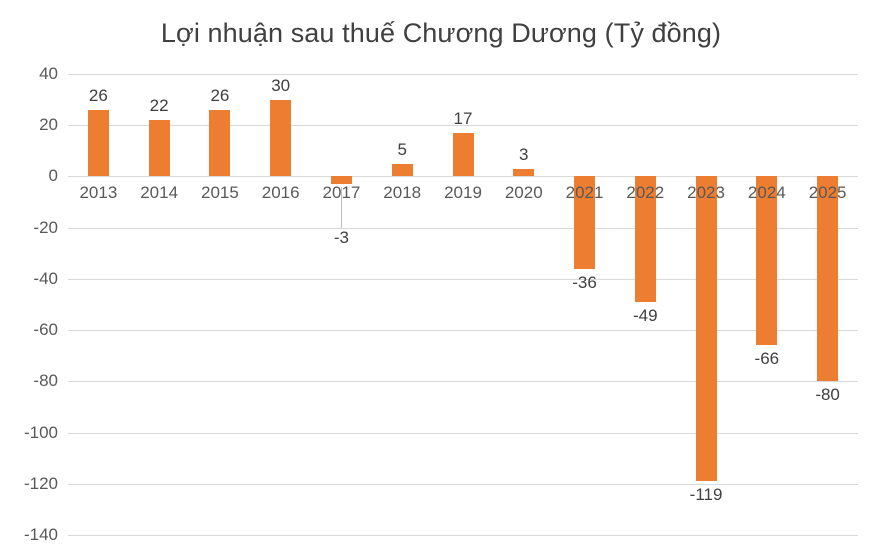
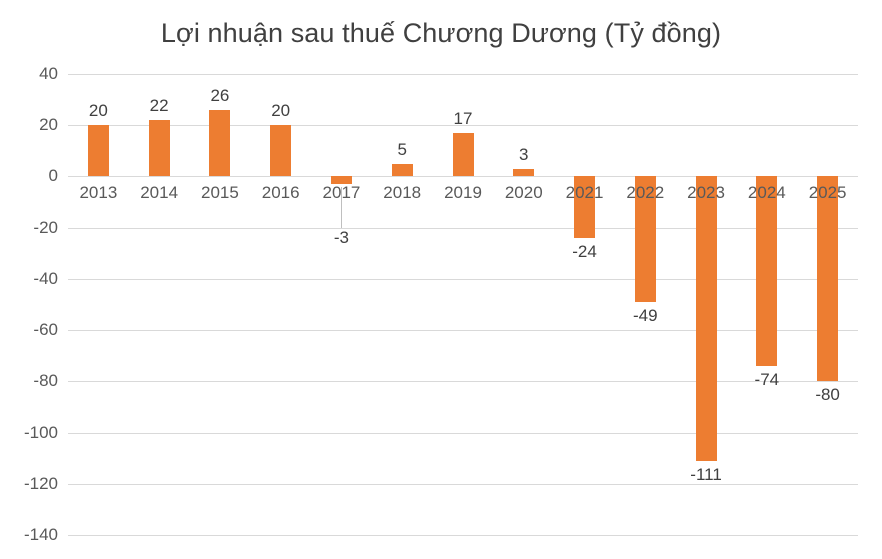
2013: 26 -> 20
2016: 30 -> 20
2021: -36 -> -24
2023: -119 -> -111
2024: -66 -> -74
